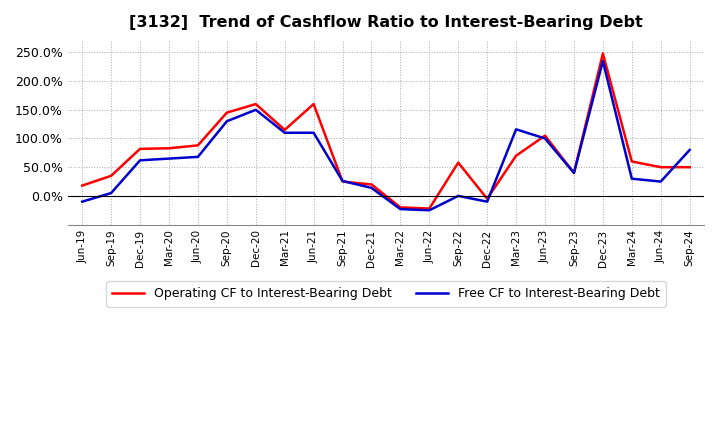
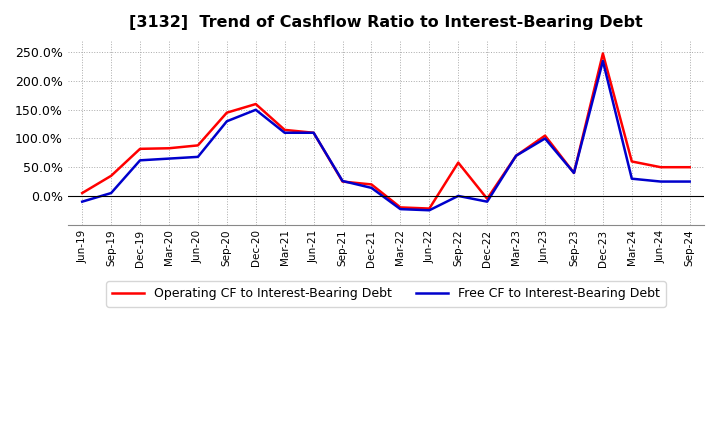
Operating CF to Interest-Bearing Debt/Jun-19: 18% -> 5%
Operating CF to Interest-Bearing Debt/Jun-21: 160% -> 110%
Free CF to Interest-Bearing Debt/Mar-23: 116% -> 70%
Free CF to Interest-Bearing Debt/Sep-24: 80% -> 25%
